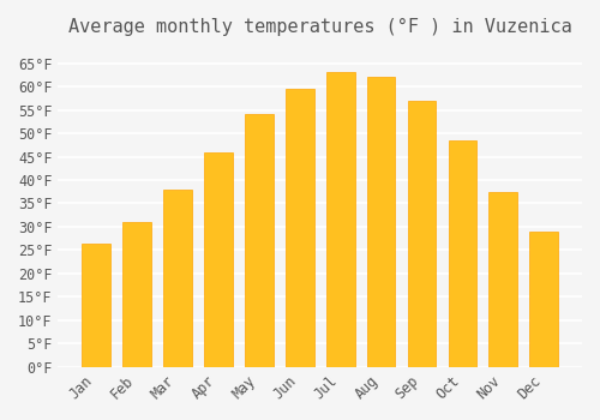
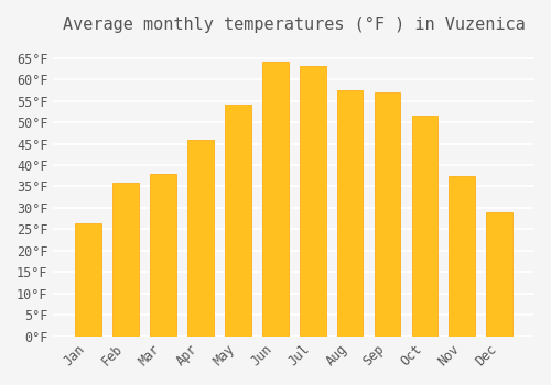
Feb: 31.0°F -> 36.0°F
Jun: 59.5°F -> 64.0°F
Aug: 62.0°F -> 57.5°F
Oct: 48.5°F -> 51.5°F
